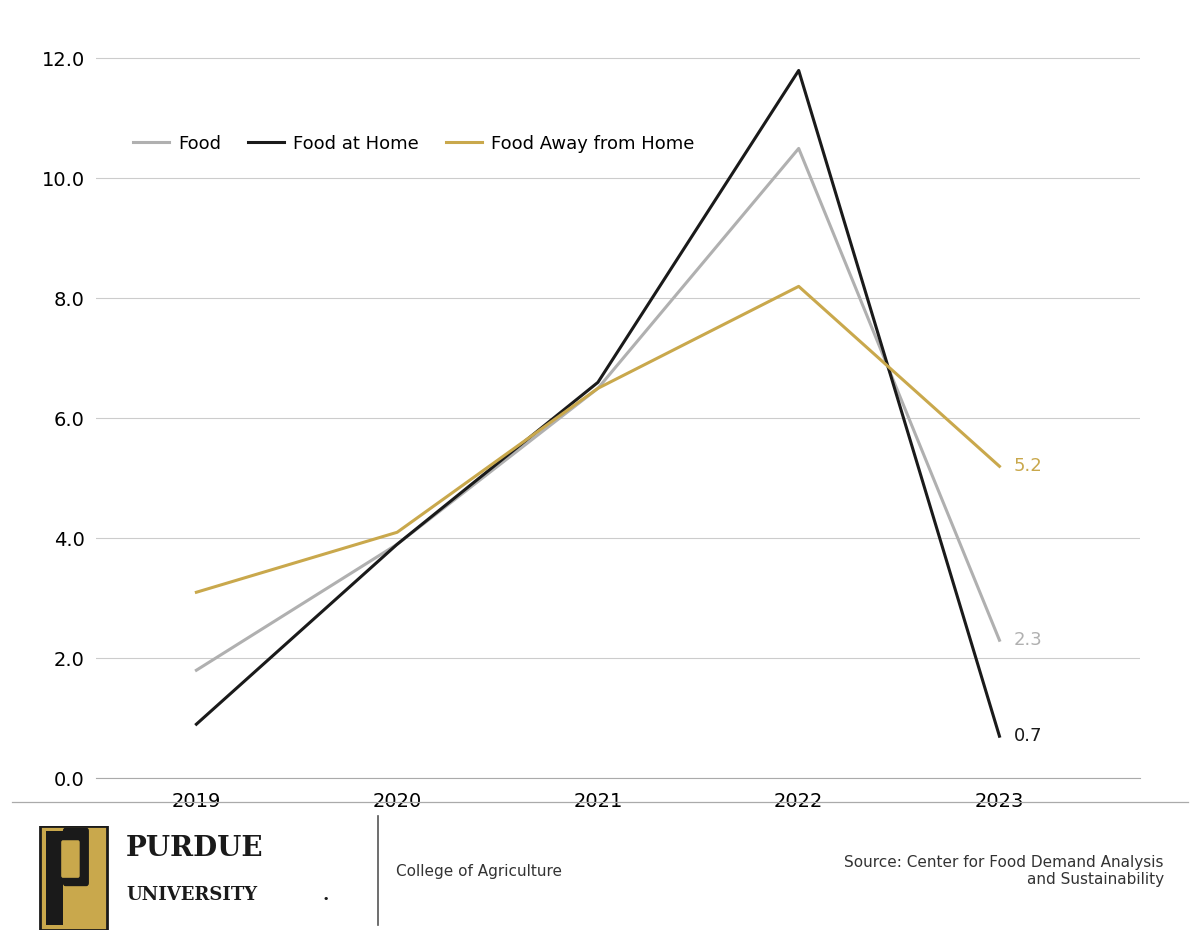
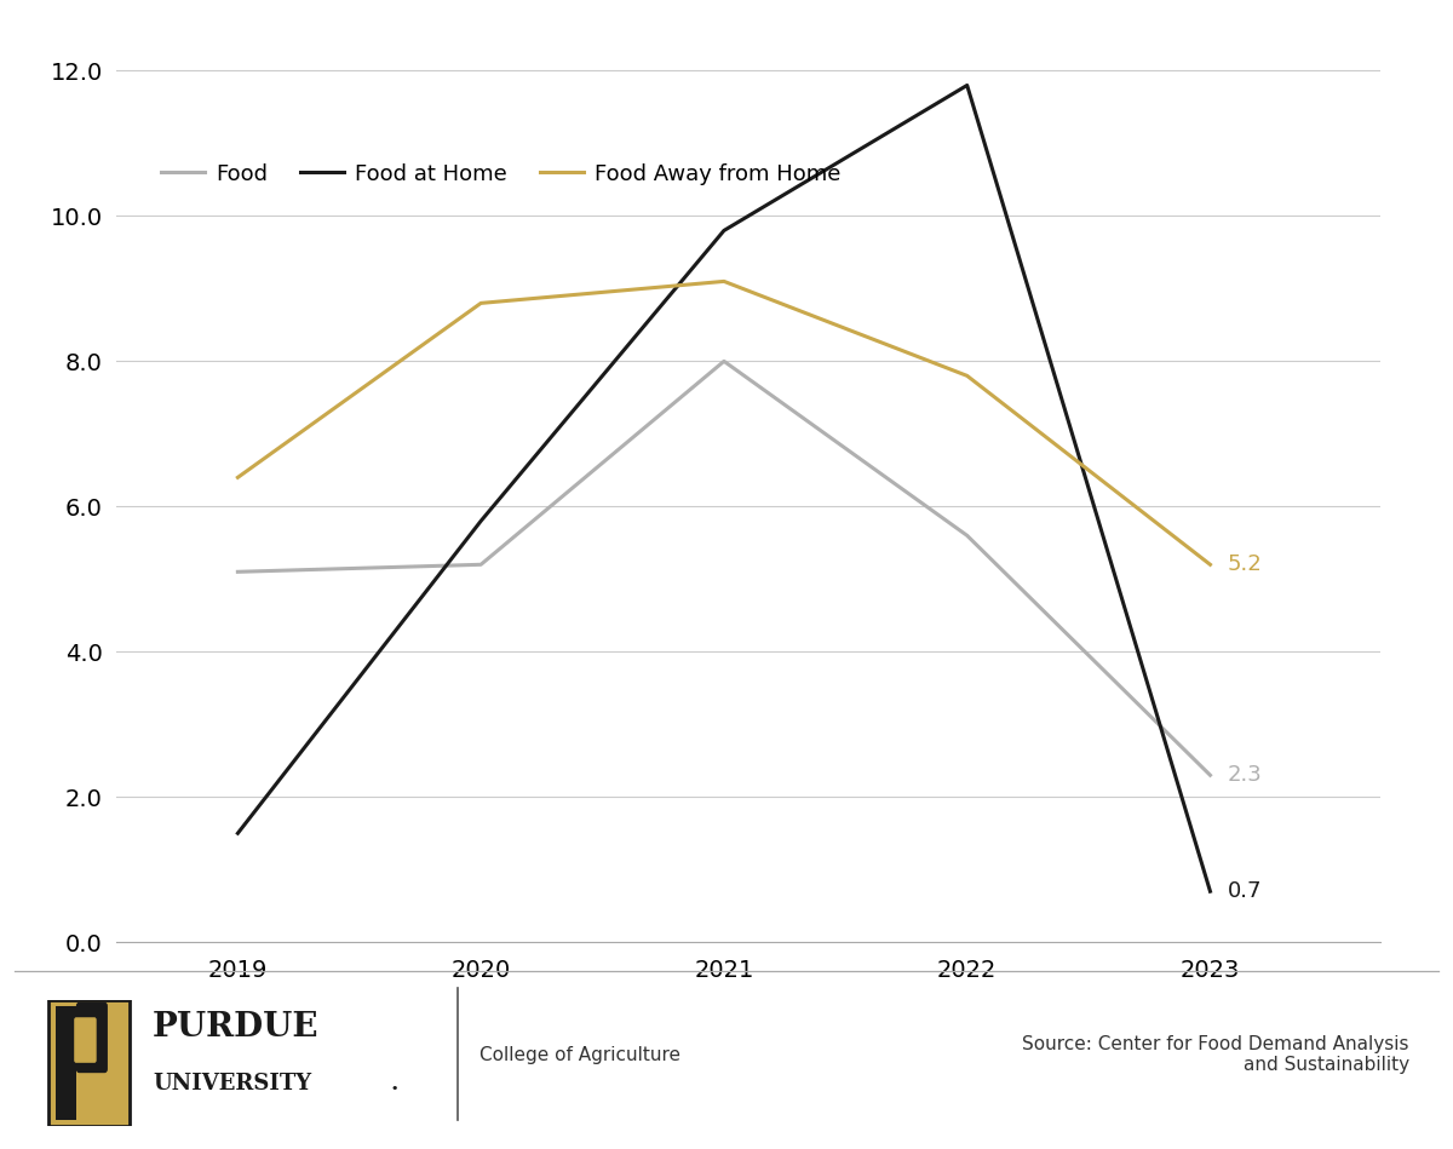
Food/2019: 1.8 -> 5.1
Food at Home/2019: 0.9 -> 1.5
Food Away from Home/2019: 3.1 -> 6.4
Food/2020: 3.9 -> 5.2
Food at Home/2020: 3.9 -> 5.8
Food Away from Home/2020: 4.1 -> 8.8
Food/2021: 6.5 -> 8.0
Food at Home/2021: 6.6 -> 9.8
Food Away from Home/2021: 6.5 -> 9.1
Food/2022: 10.5 -> 5.6
Food Away from Home/2022: 8.2 -> 7.8
